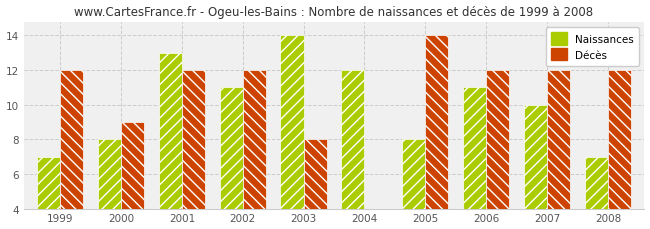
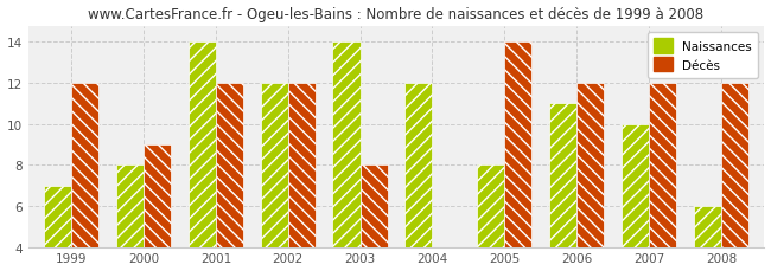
Naissances/2001: 13 -> 14
Naissances/2002: 11 -> 12
Naissances/2008: 7 -> 6
